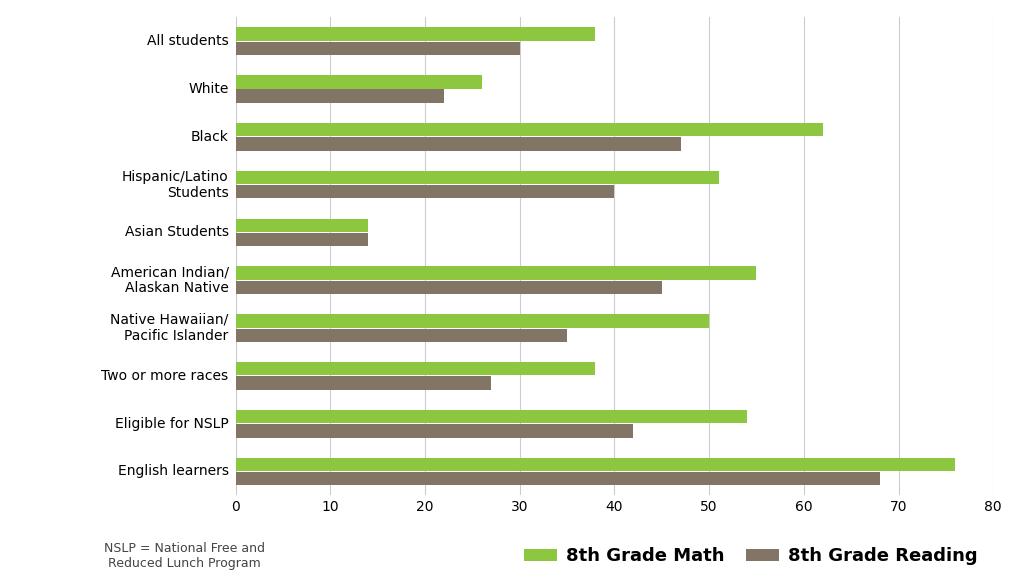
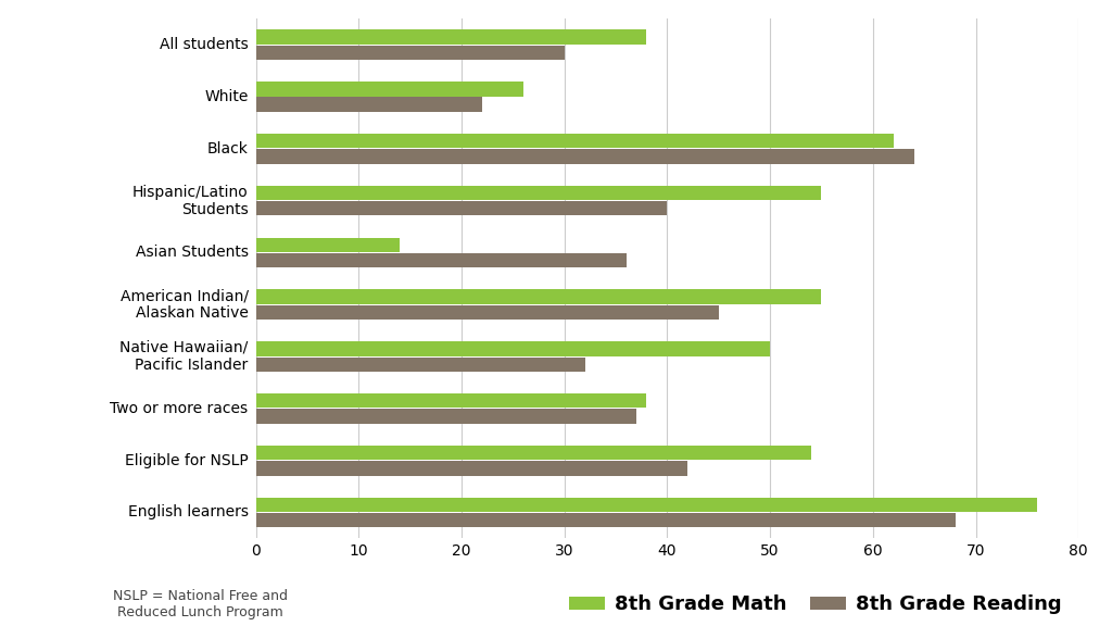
8th Grade Reading/Black: 47 -> 64
8th Grade Math/Hispanic/Latino Students: 51 -> 55
8th Grade Reading/Asian Students: 14 -> 36
8th Grade Reading/Native Hawaiian/ Pacific Islander: 35 -> 32
8th Grade Reading/Two or more races: 27 -> 37
